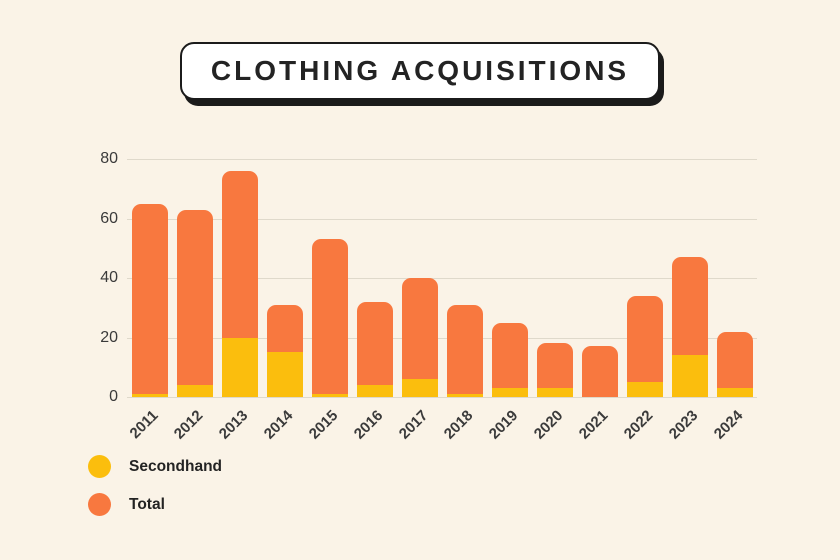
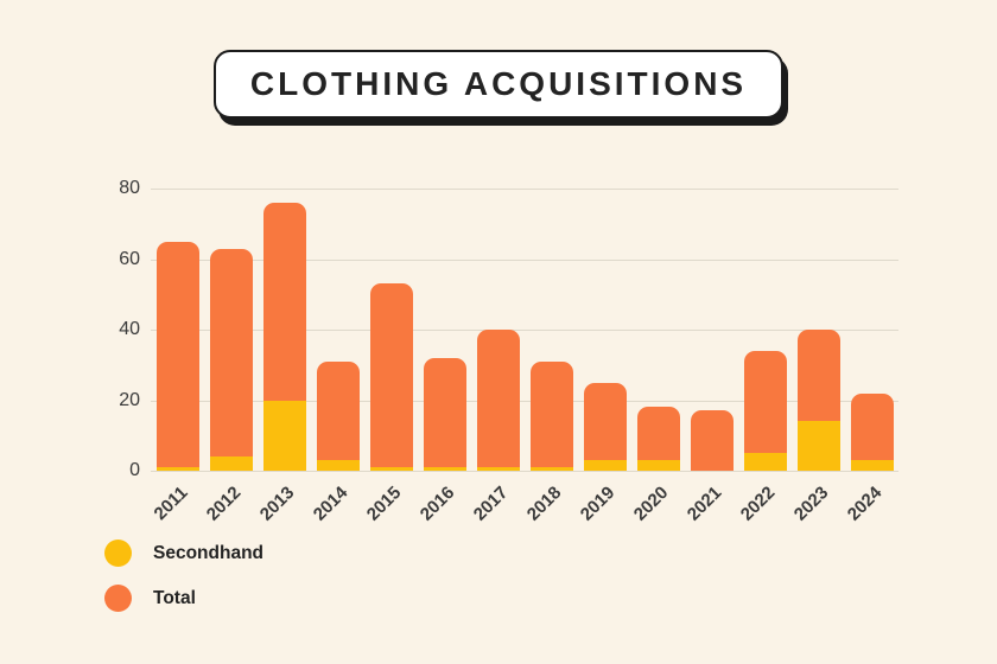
Secondhand/2014: 15 -> 3
Secondhand/2016: 4 -> 1
Secondhand/2017: 6 -> 1
Total/2023: 47 -> 40
